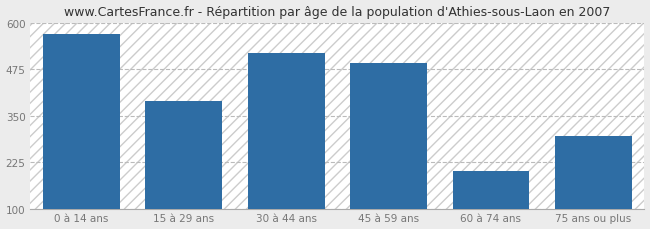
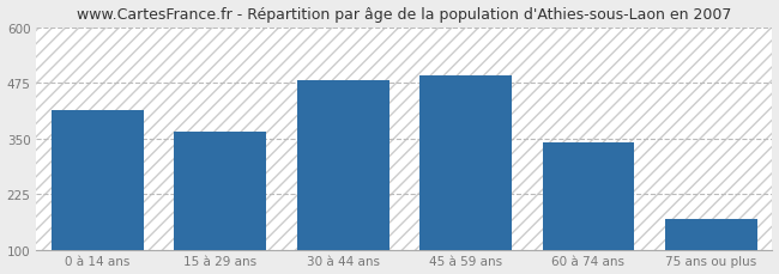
0 à 14 ans: 570 -> 415
15 à 29 ans: 390 -> 365
30 à 44 ans: 520 -> 482
60 à 74 ans: 200 -> 342
75 ans ou plus: 295 -> 168
